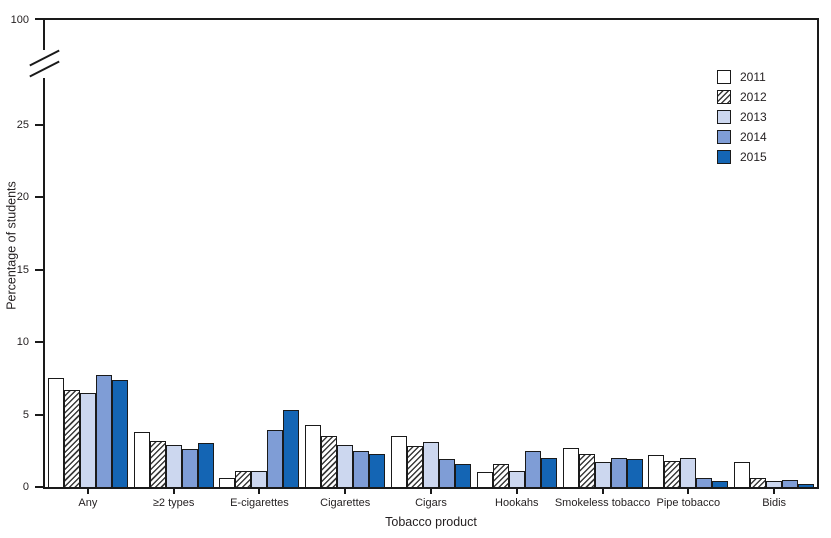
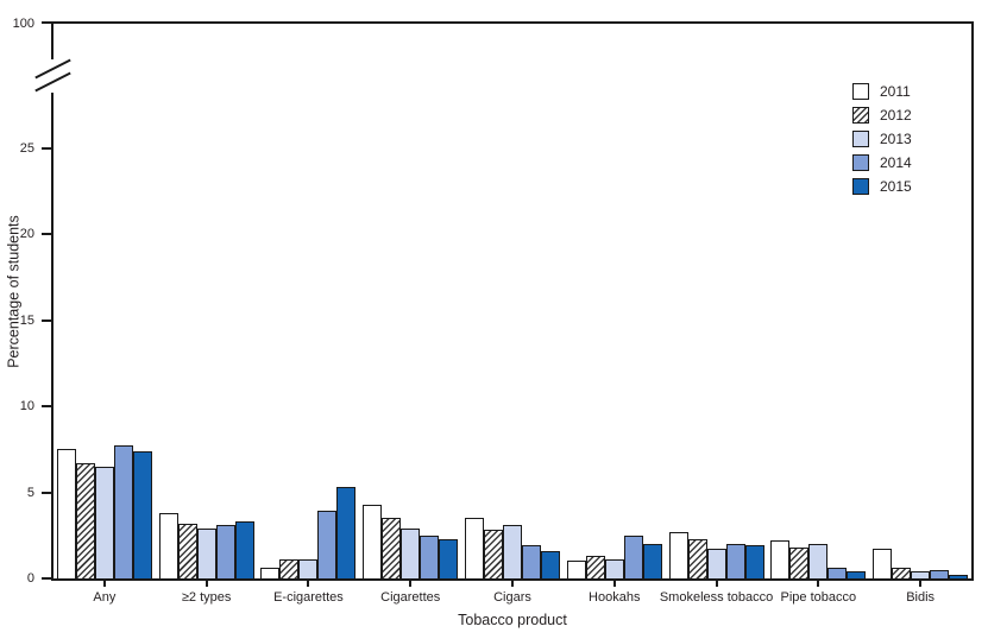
2014/≥2 types: 2.6 -> 3.1
2015/≥2 types: 3.0 -> 3.3
2012/Hookahs: 1.6 -> 1.3
